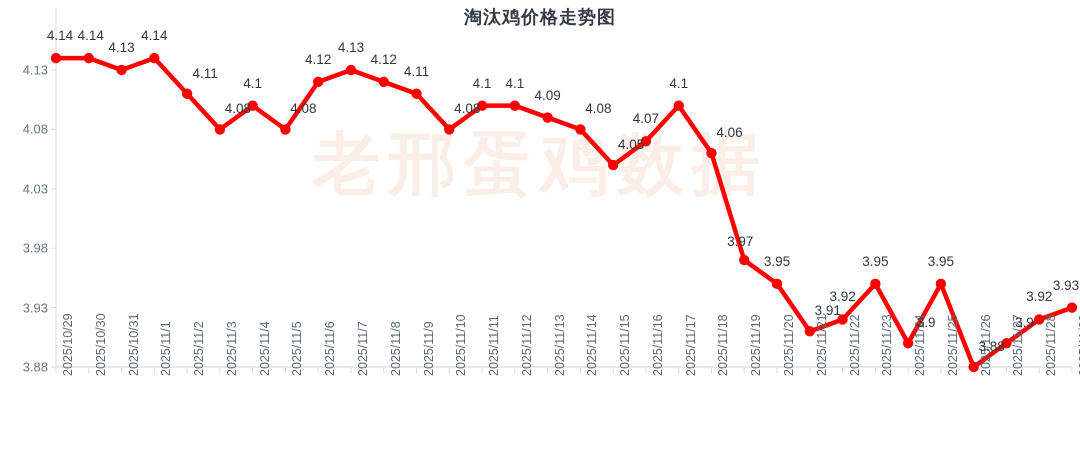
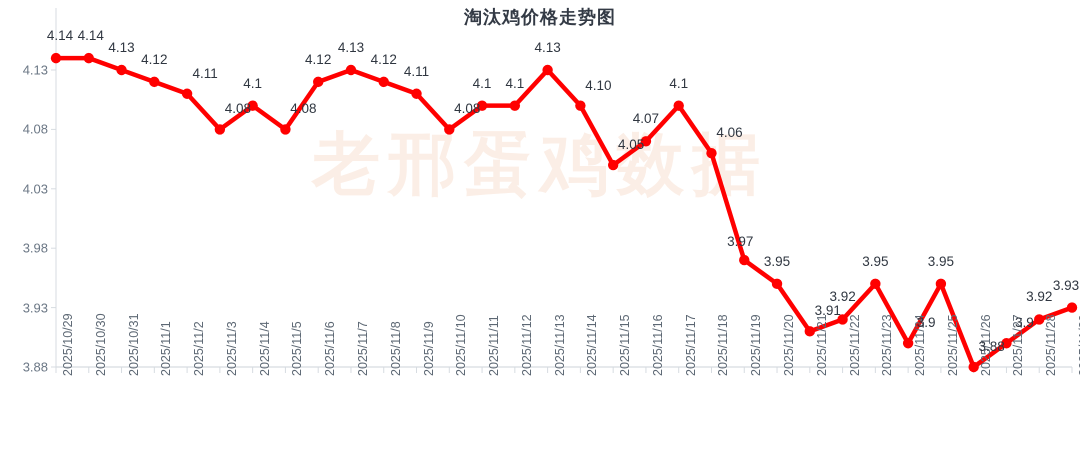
2025/11/1: 4.14 -> 4.12
2025/11/13: 4.09 -> 4.13
2025/11/14: 4.08 -> 4.10
